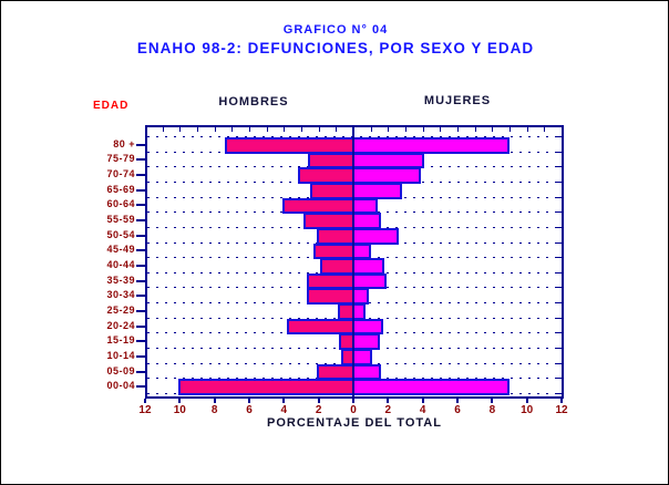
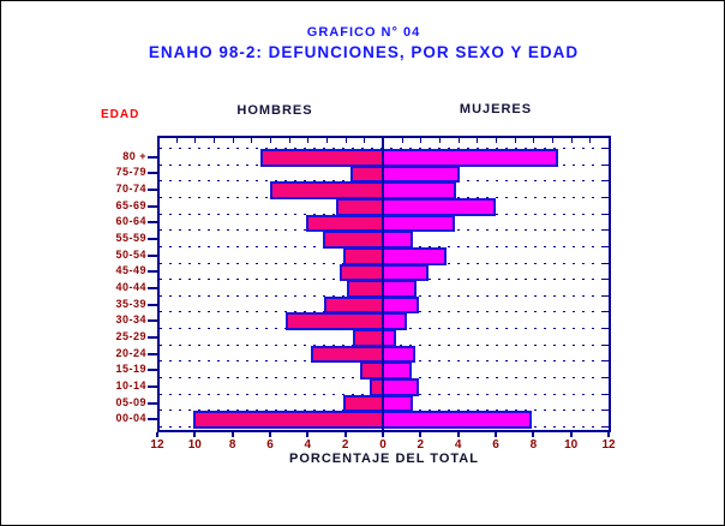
HOMBRES/80 +: 7.4 -> 6.5
MUJERES/80 +: 9.0 -> 9.3
HOMBRES/75-79: 2.6 -> 1.7
HOMBRES/70-74: 3.2 -> 6.0
MUJERES/65-69: 2.8 -> 6.0
MUJERES/60-64: 1.4 -> 3.8
HOMBRES/55-59: 2.9 -> 3.2
MUJERES/50-54: 2.6 -> 3.4
MUJERES/45-49: 1.0 -> 2.4
HOMBRES/35-39: 2.7 -> 3.1
HOMBRES/30-34: 2.7 -> 5.2
MUJERES/30-34: 0.9 -> 1.3
HOMBRES/25-29: 0.9 -> 1.6
HOMBRES/15-19: 0.8 -> 1.2
MUJERES/10-14: 1.1 -> 1.9
MUJERES/00-04: 9.0 -> 7.9
